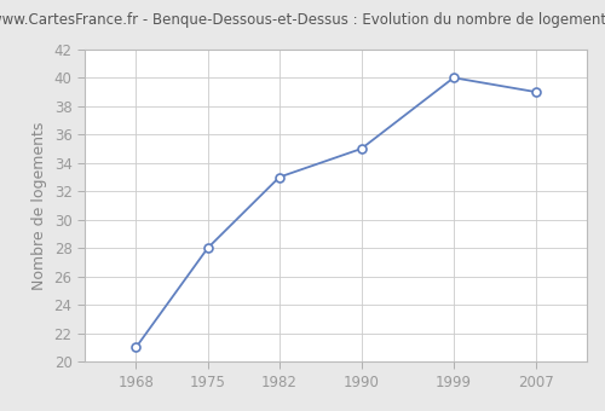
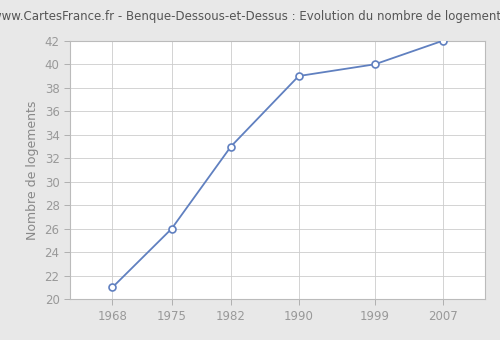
1975: 28 -> 26
1990: 35 -> 39
2007: 39 -> 42
